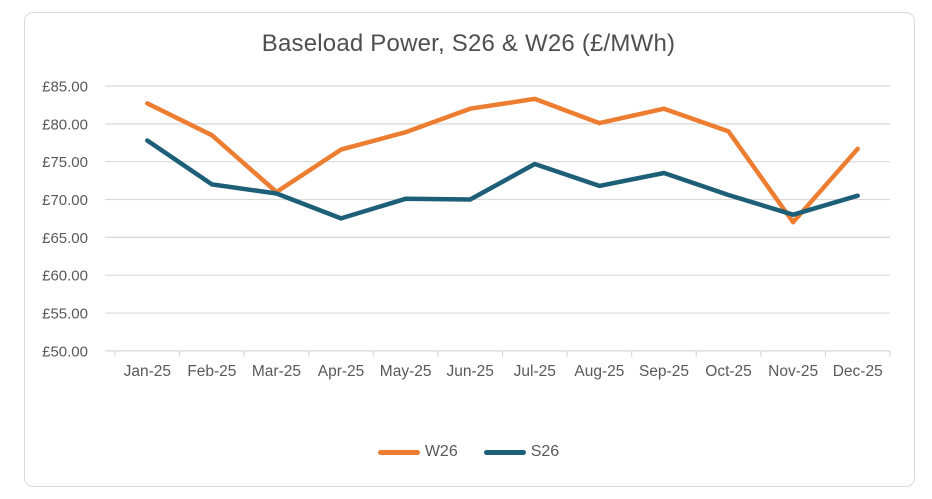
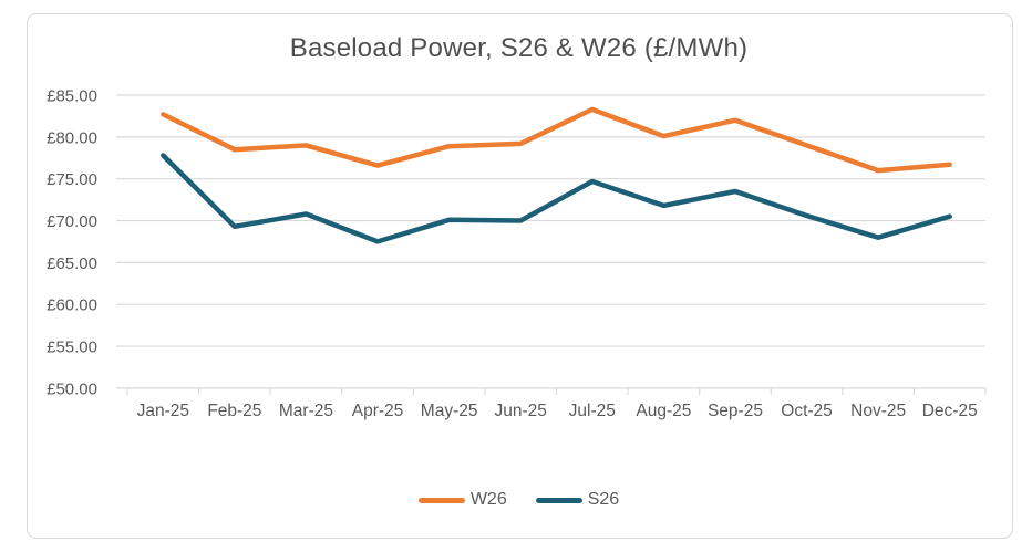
S26/Feb-25: £72 -> £69
W26/Mar-25: £71 -> £79
W26/Jun-25: £82 -> £79
W26/Nov-25: £67 -> £76
